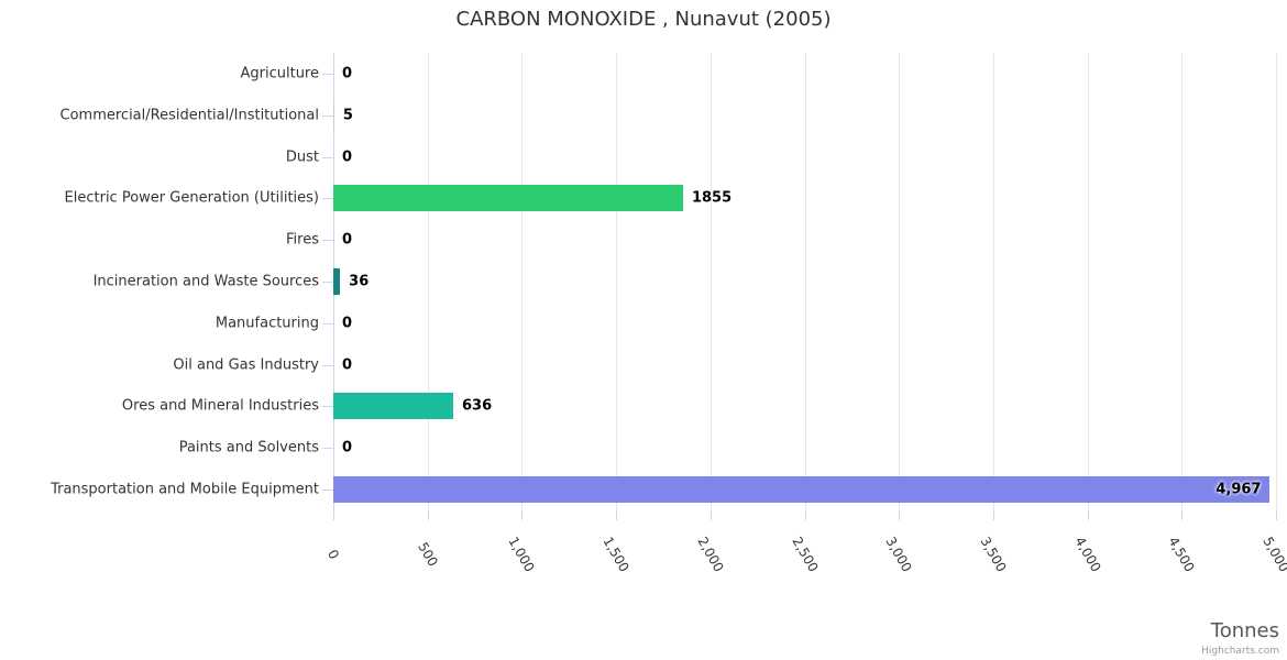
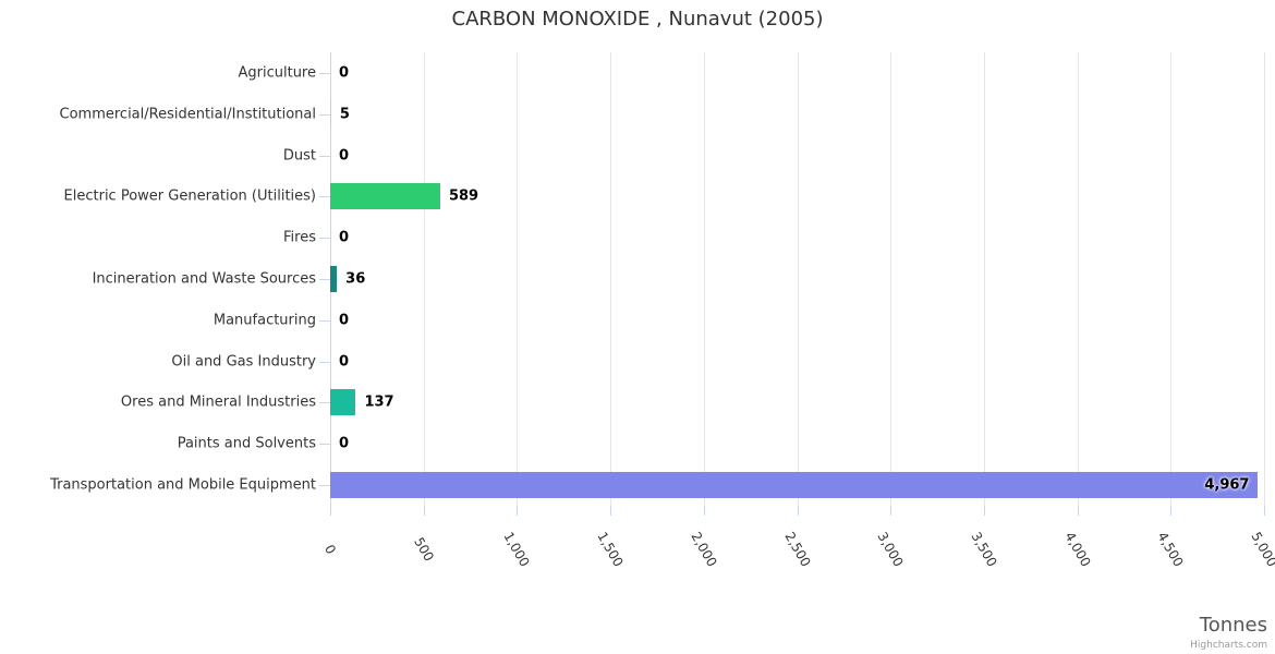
Electric Power Generation (Utilities): 1855 -> 589
Ores and Mineral Industries: 636 -> 137
